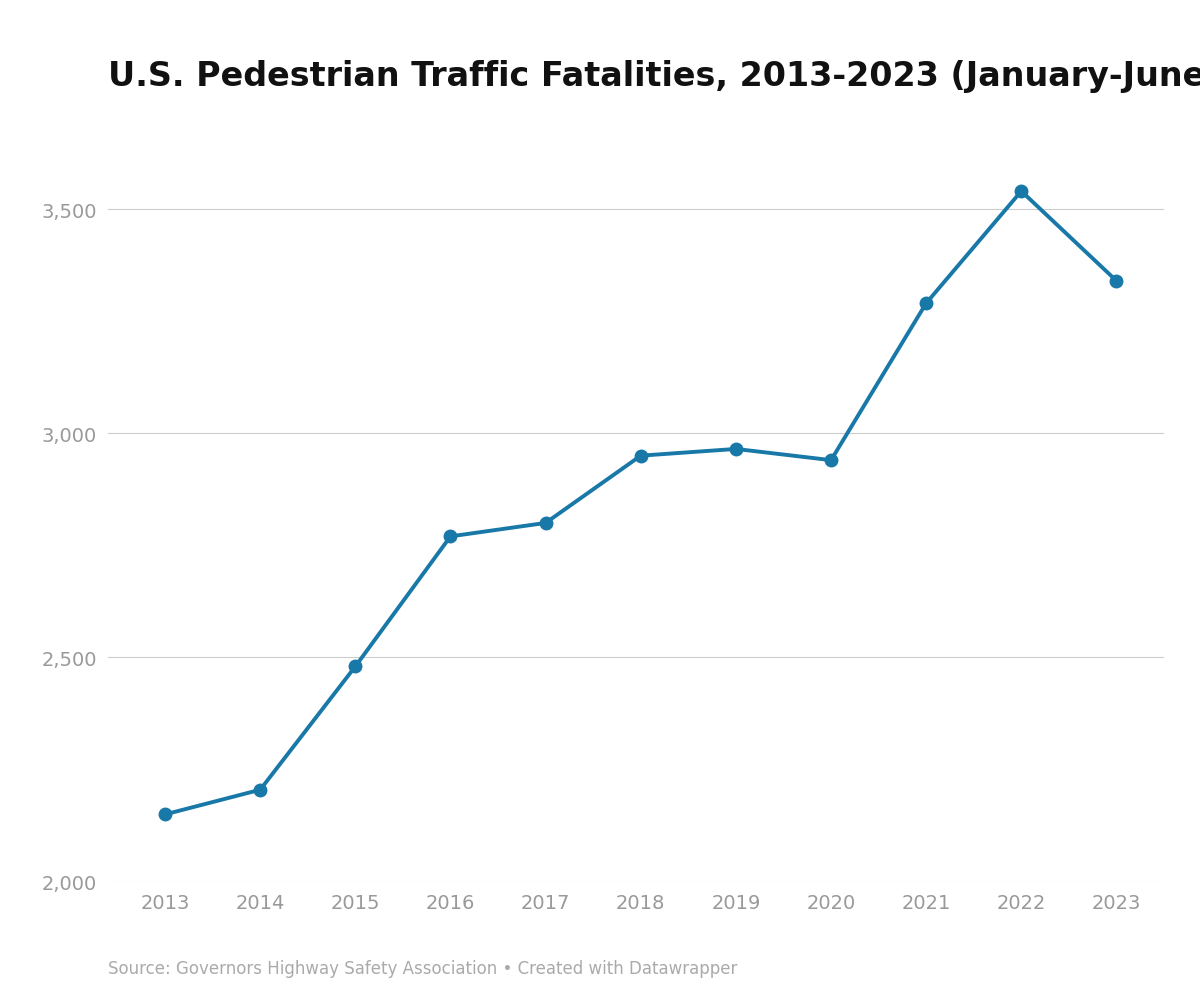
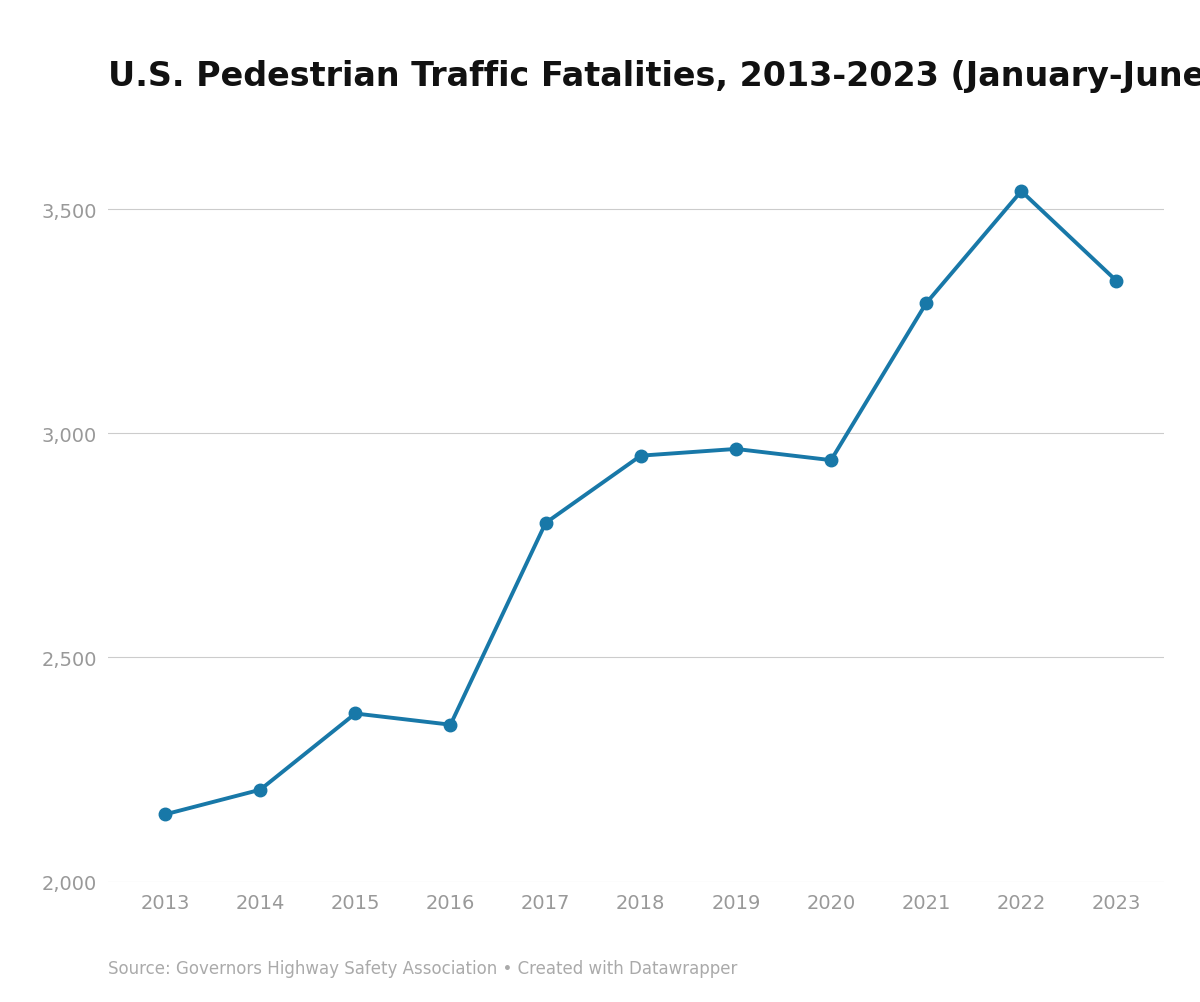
2015: 2,480 -> 2,375
2016: 2,770 -> 2,350
